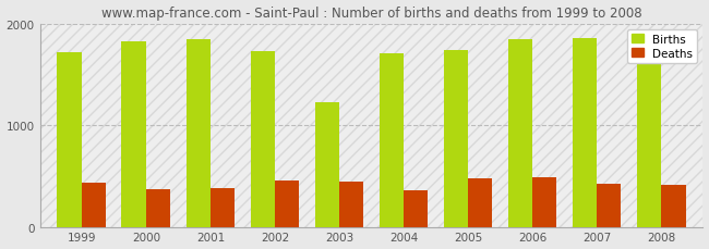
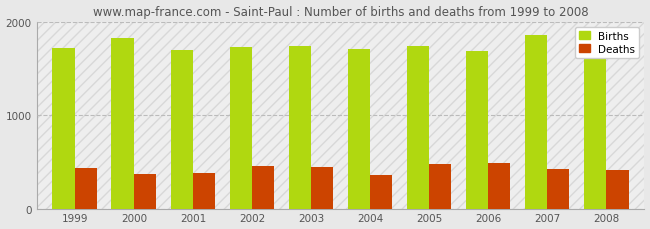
Births/2001: 1840 -> 1700
Births/2003: 1220 -> 1740
Births/2006: 1840 -> 1680
